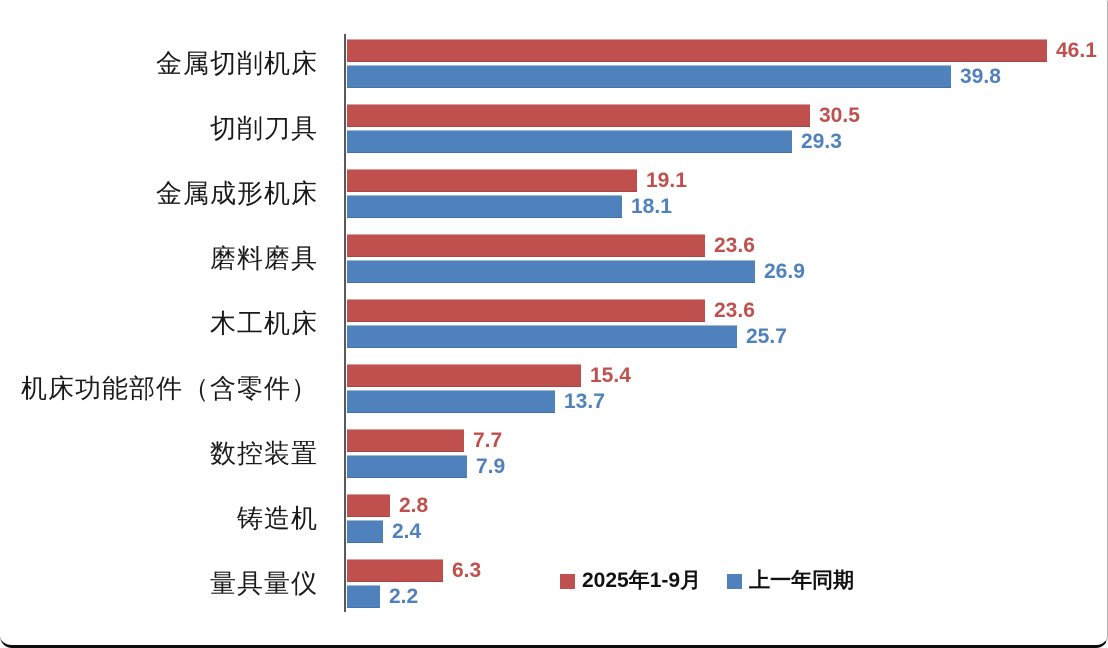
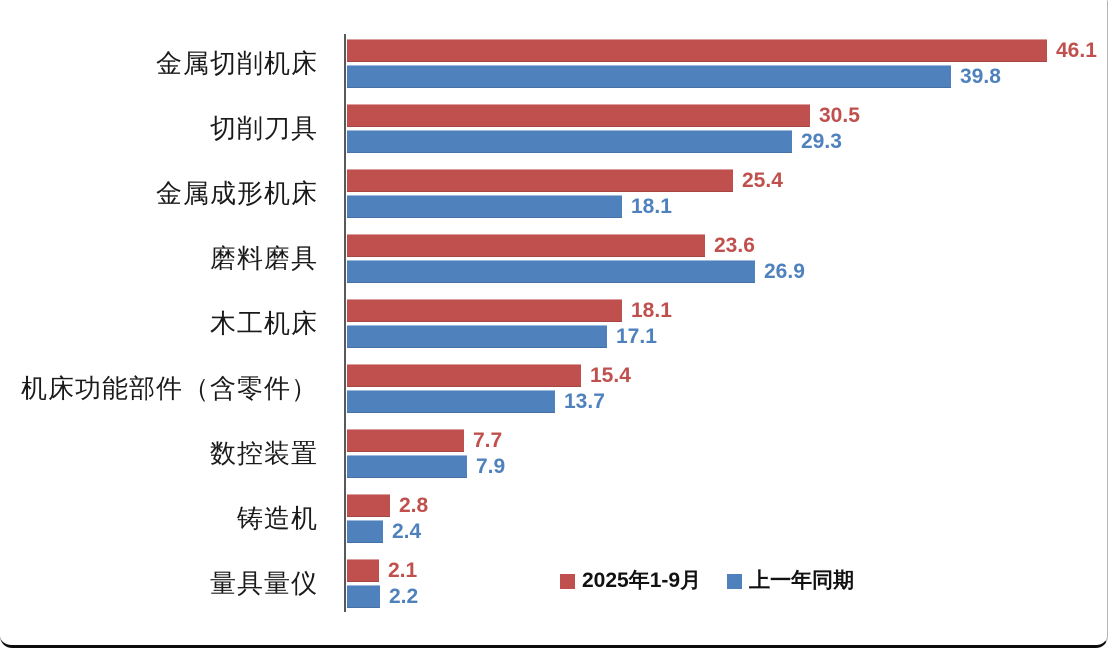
2025年1-9月/金属成形机床: 19.1 -> 25.4
2025年1-9月/木工机床: 23.6 -> 18.1
上一年同期/木工机床: 25.7 -> 17.1
2025年1-9月/量具量仪: 6.3 -> 2.1
